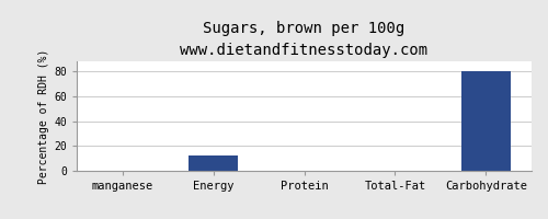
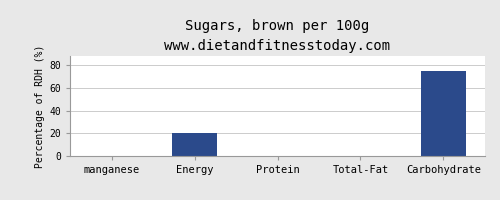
Energy: 12 -> 20
Carbohydrate: 80 -> 75
